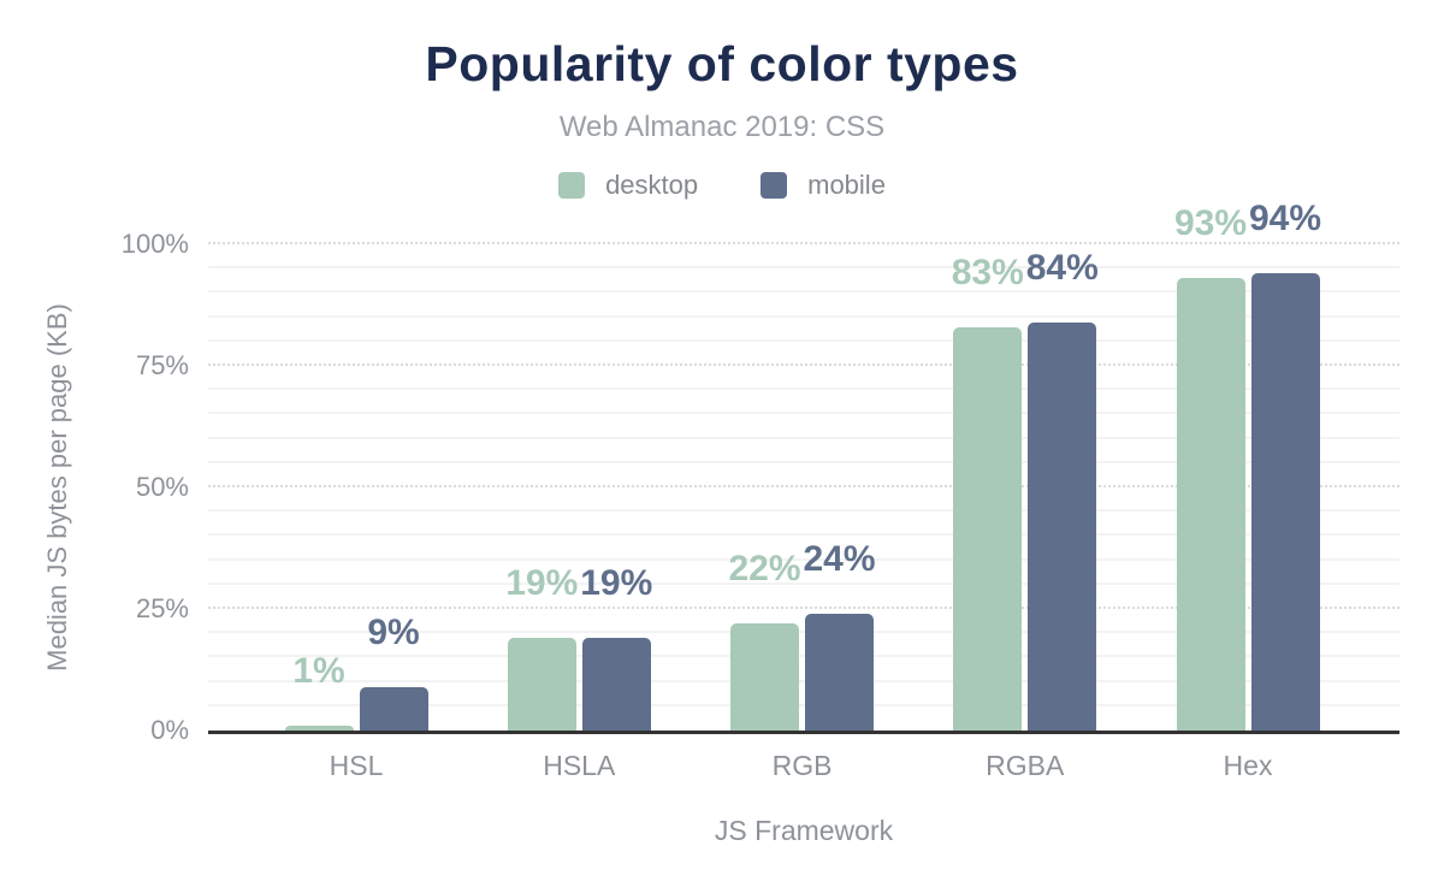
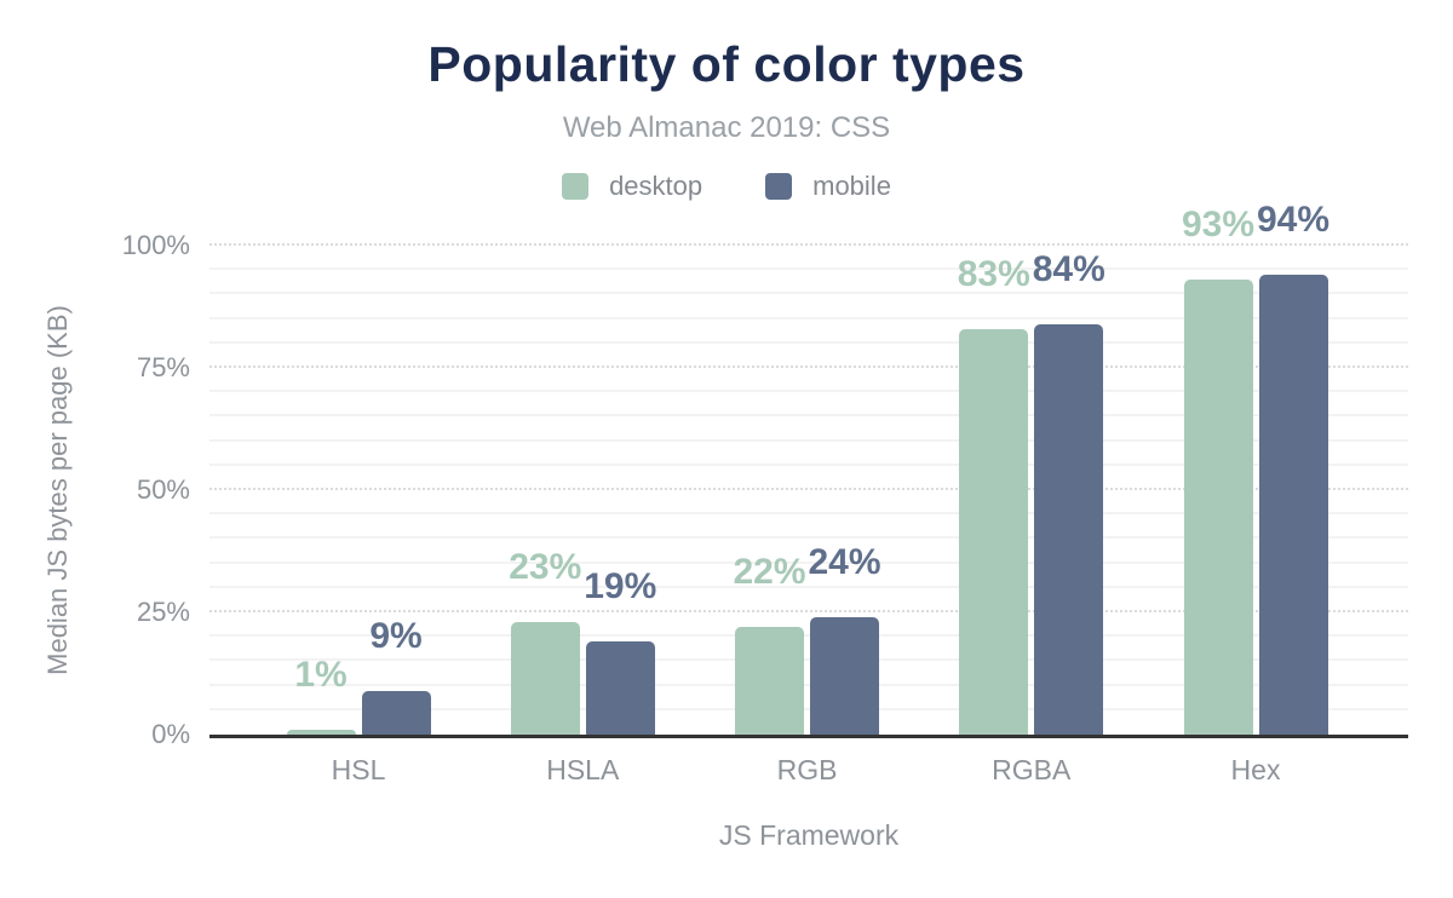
desktop/HSLA: 19% -> 23%
